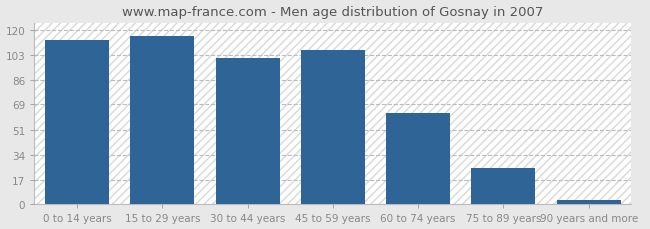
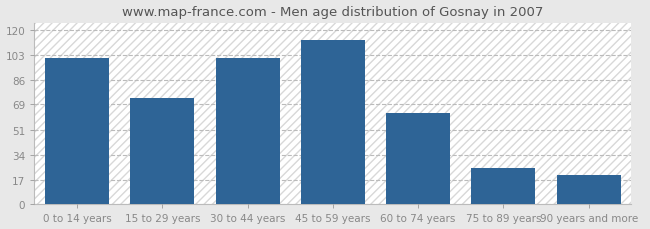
0 to 14 years: 113 -> 101
15 to 29 years: 116 -> 73
45 to 59 years: 106 -> 113
90 years and more: 3 -> 20
